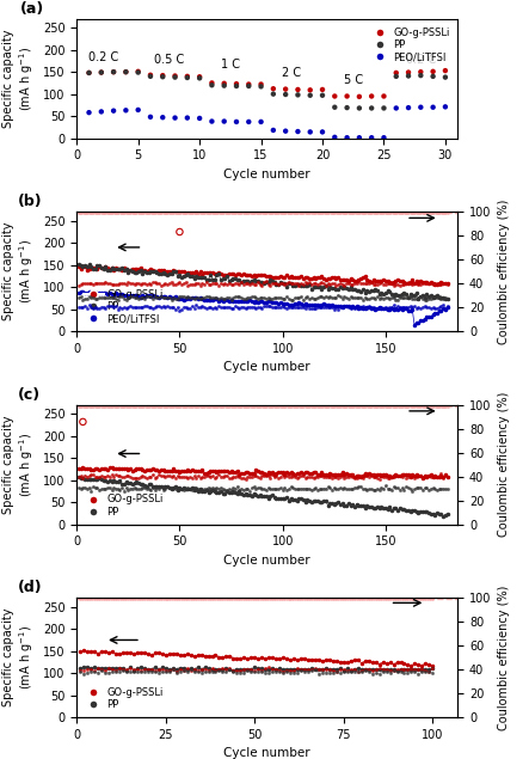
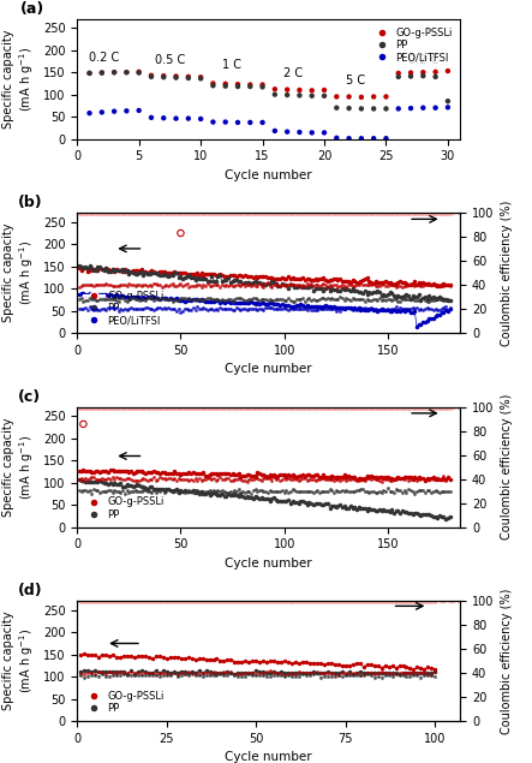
PP/30: 138 -> 85
